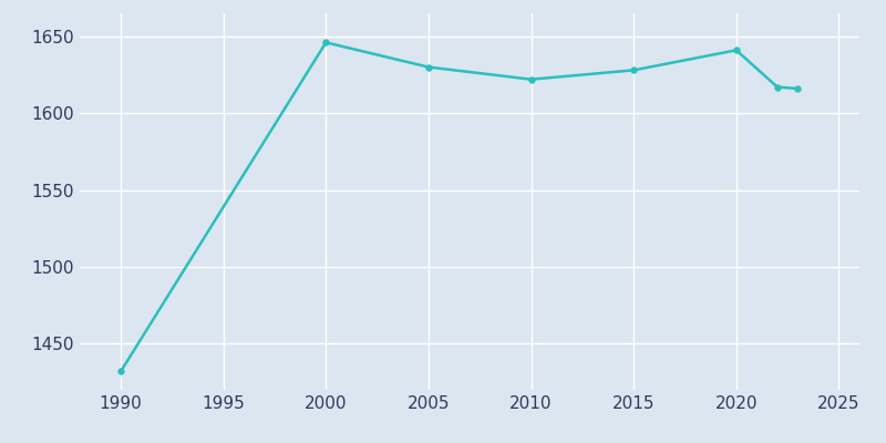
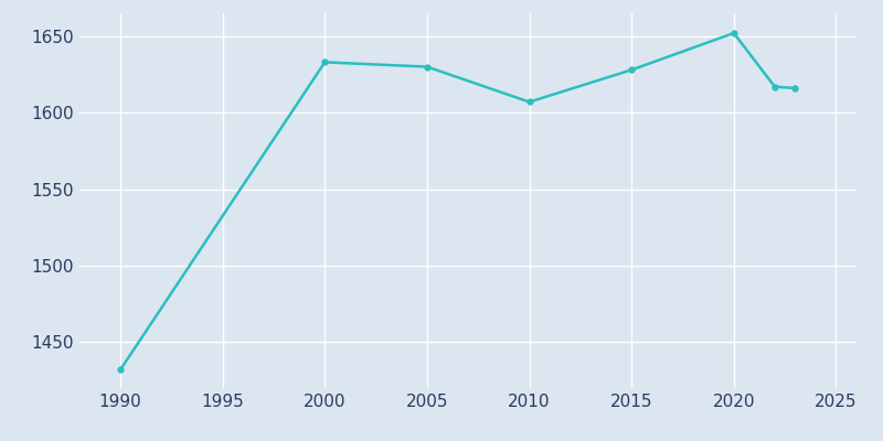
2000: 1646 -> 1633
2010: 1622 -> 1607
2020: 1641 -> 1652
